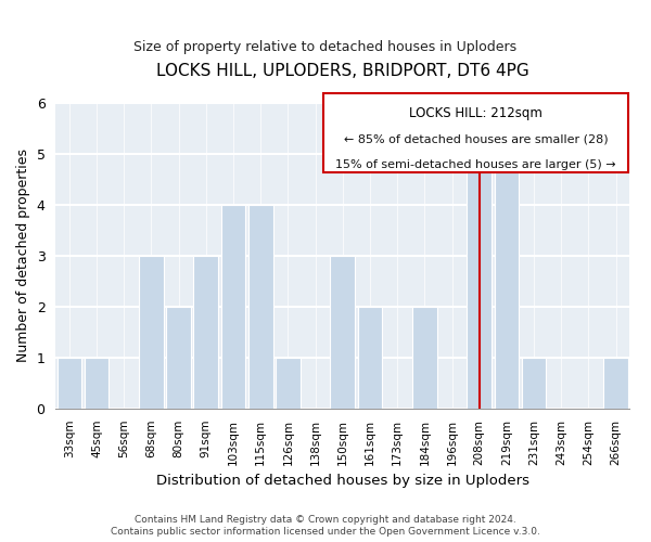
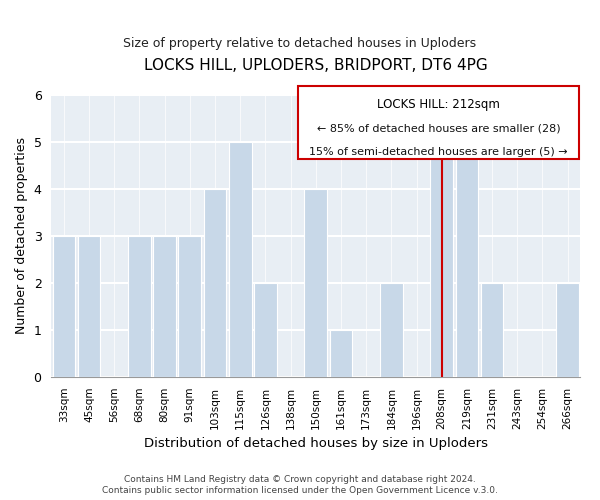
33sqm: 1 -> 3
45sqm: 1 -> 3
80sqm: 2 -> 3
115sqm: 4 -> 5
126sqm: 1 -> 2
150sqm: 3 -> 4
161sqm: 2 -> 1
231sqm: 1 -> 2
266sqm: 1 -> 2
